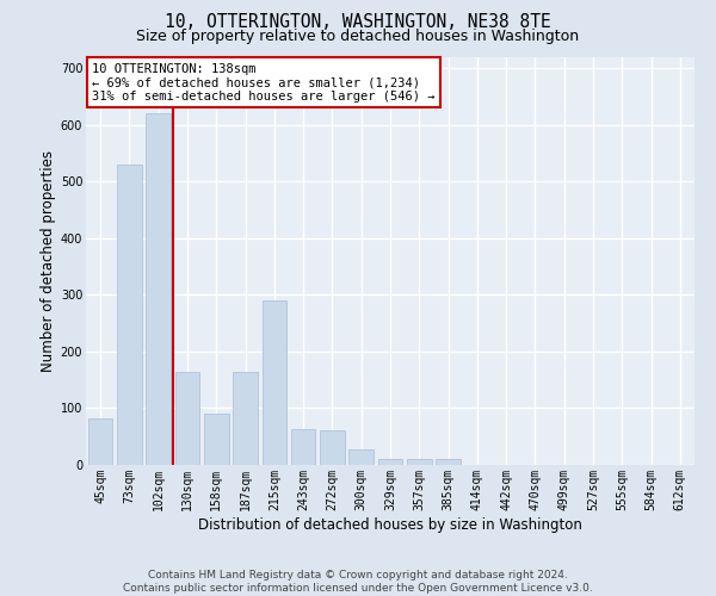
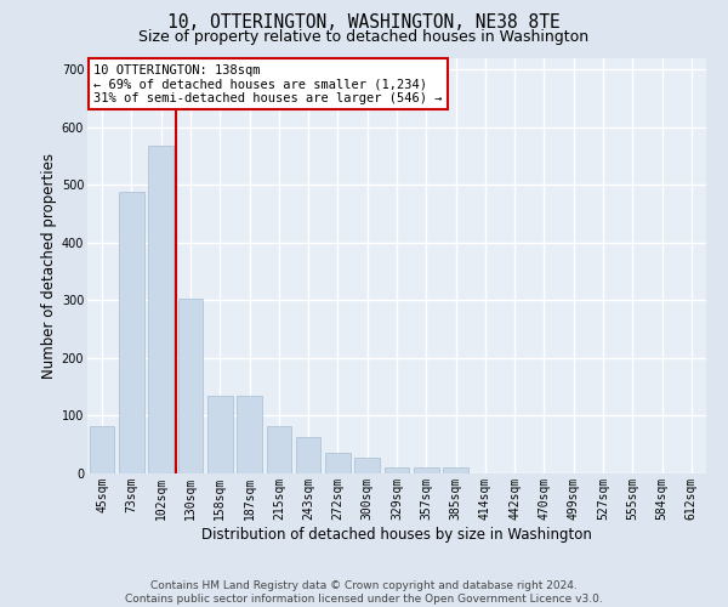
73sqm: 530 -> 487
102sqm: 620 -> 567
130sqm: 165 -> 302
158sqm: 90 -> 135
187sqm: 165 -> 135
215sqm: 290 -> 83
272sqm: 60 -> 35
